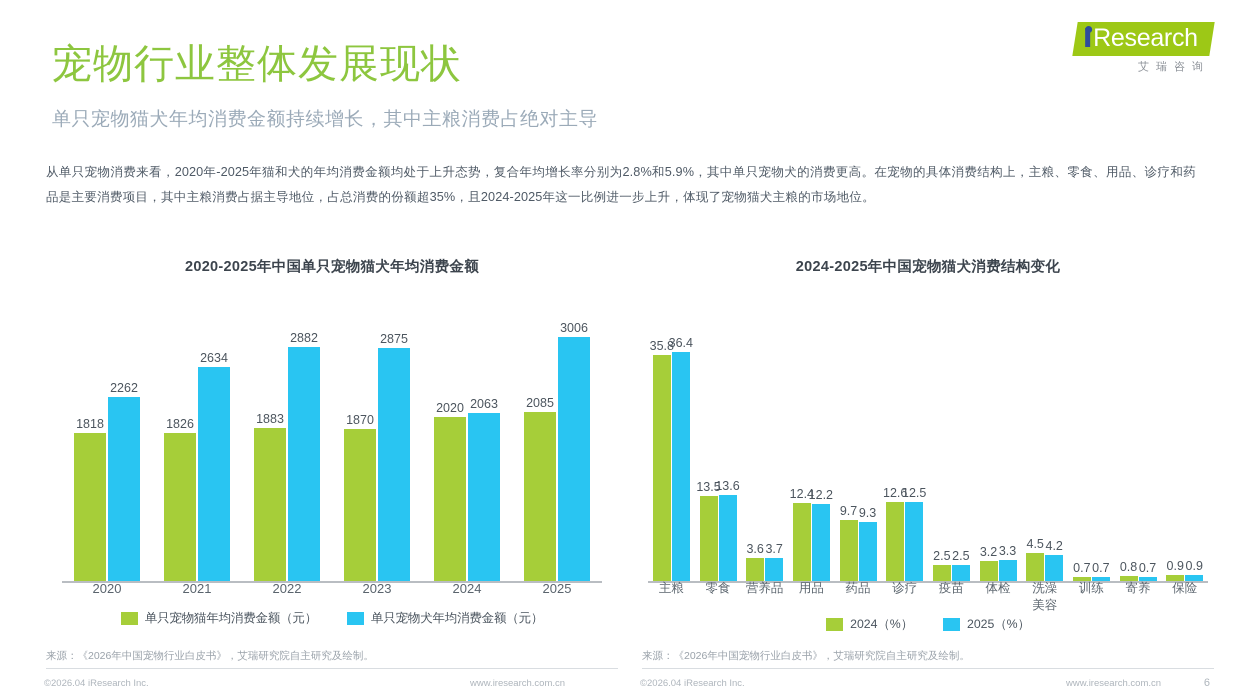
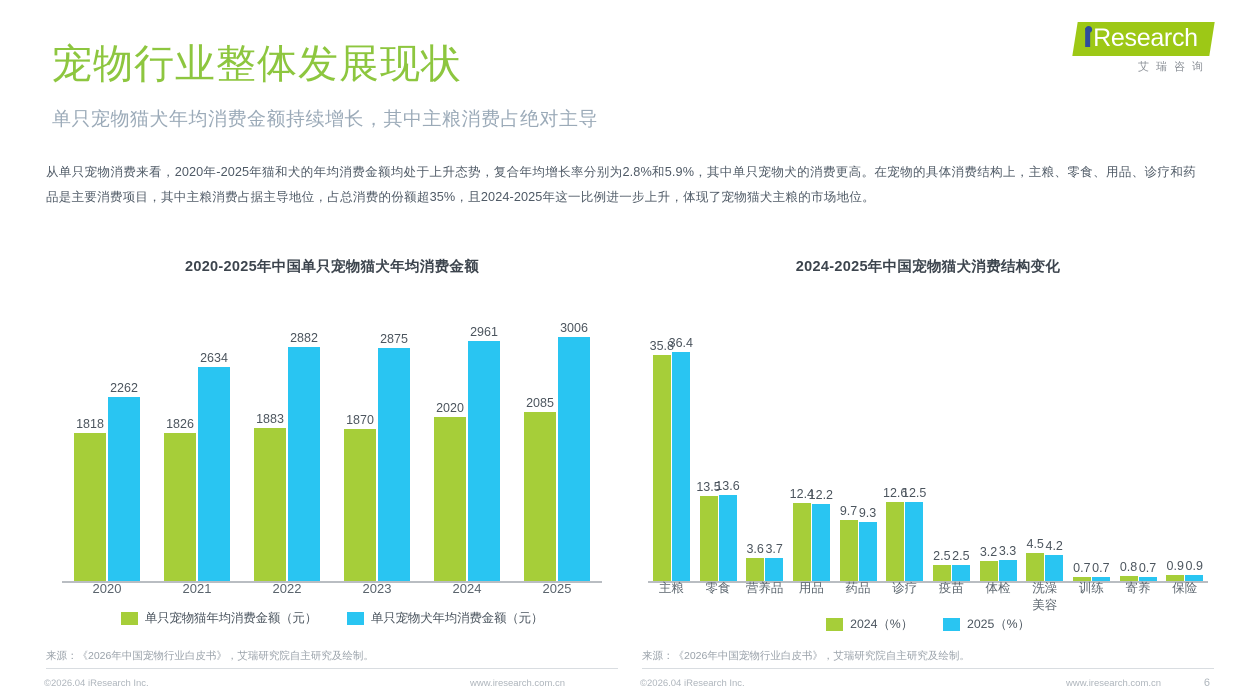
2020-2025年中国单只宠物猫犬年均消费金额/单只宠物犬年均消费金额（元）/2024: 2063 -> 2961
